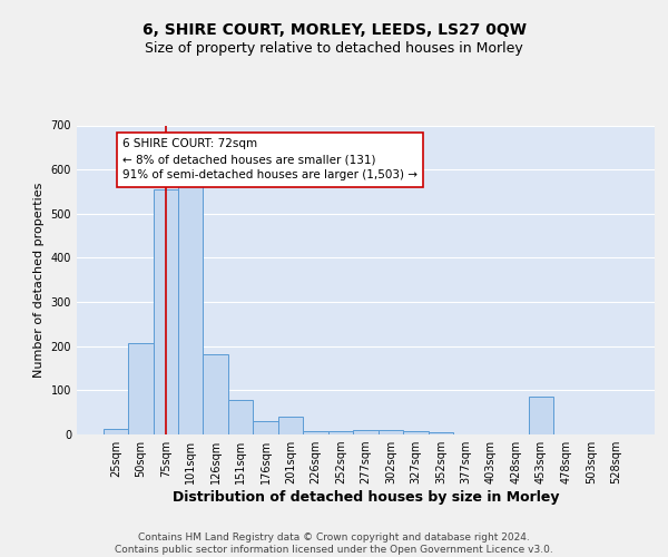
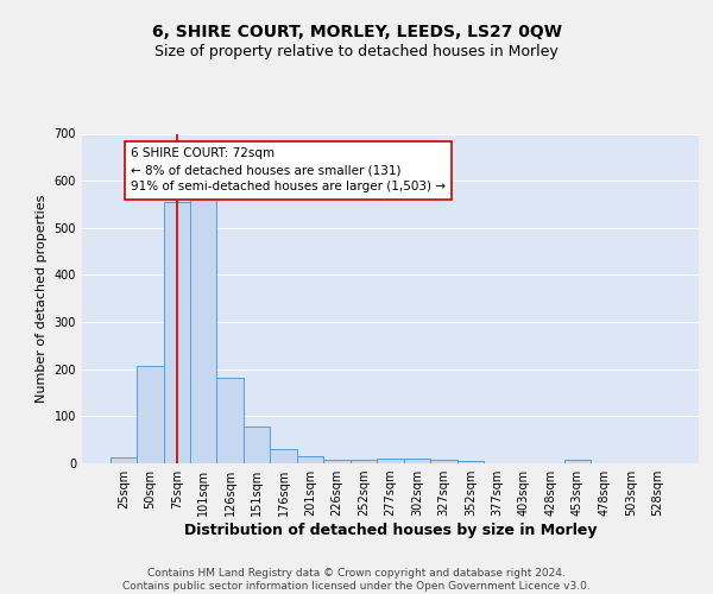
201sqm: 40 -> 14
453sqm: 85 -> 7
